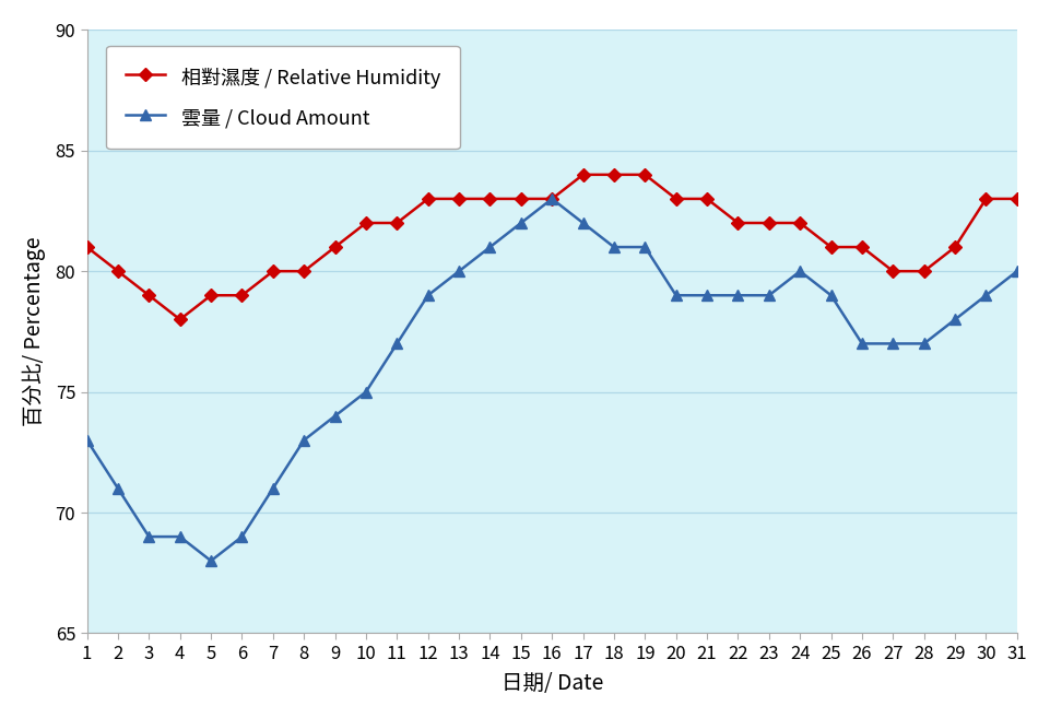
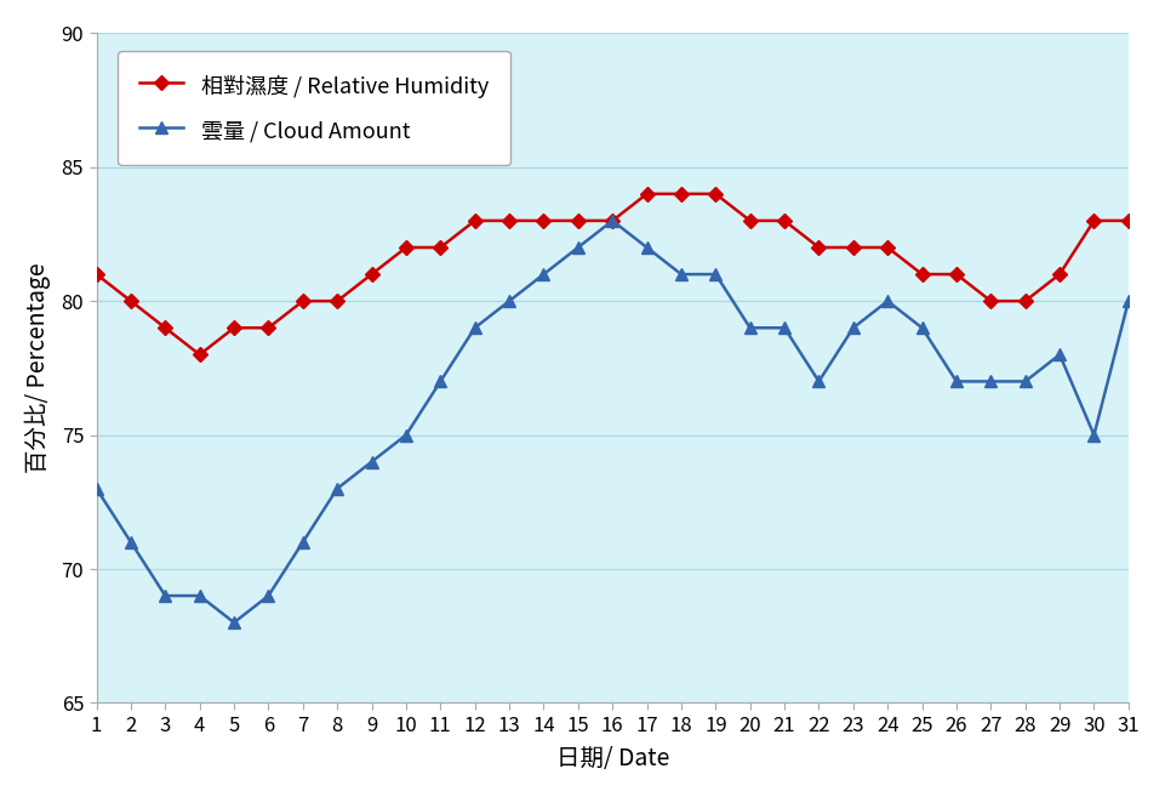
雲量 / Cloud Amount/22: 79 -> 77
雲量 / Cloud Amount/30: 79 -> 75
